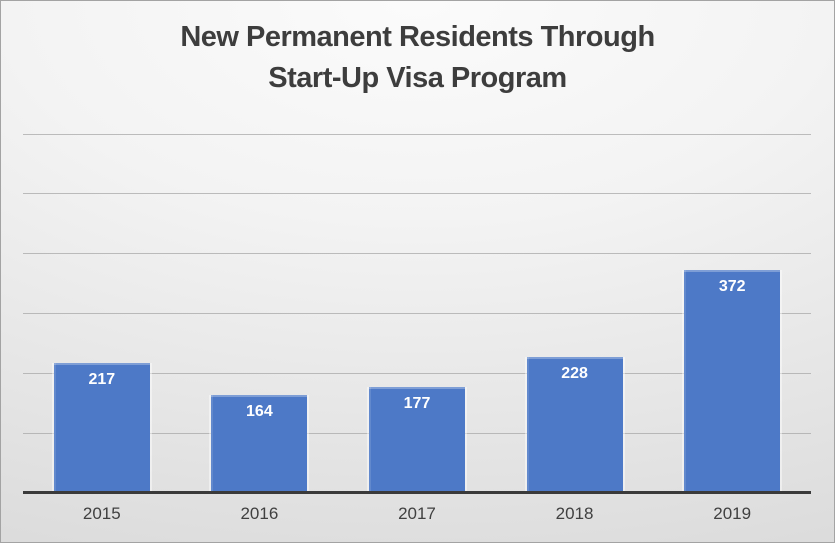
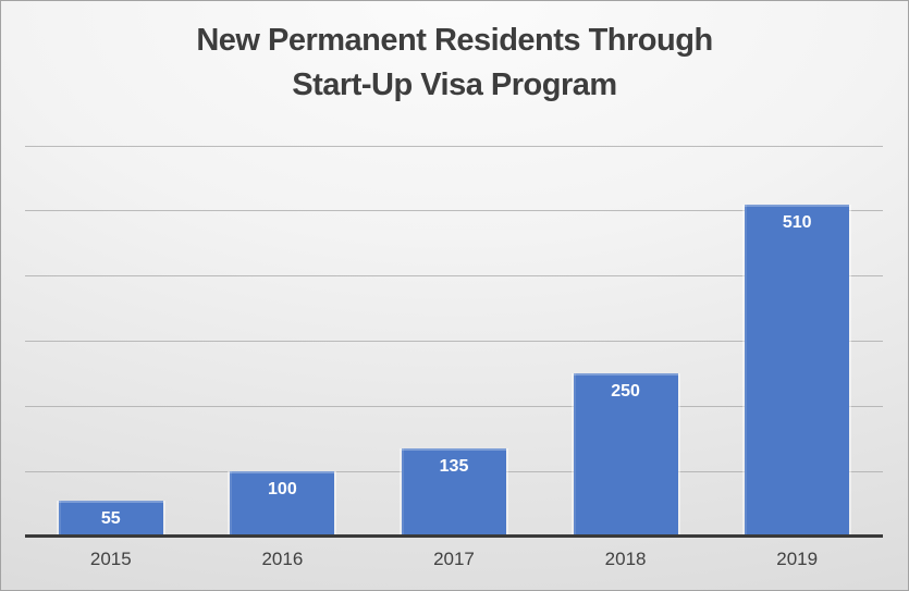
2015: 217 -> 55
2016: 164 -> 100
2017: 177 -> 135
2018: 228 -> 250
2019: 372 -> 510
